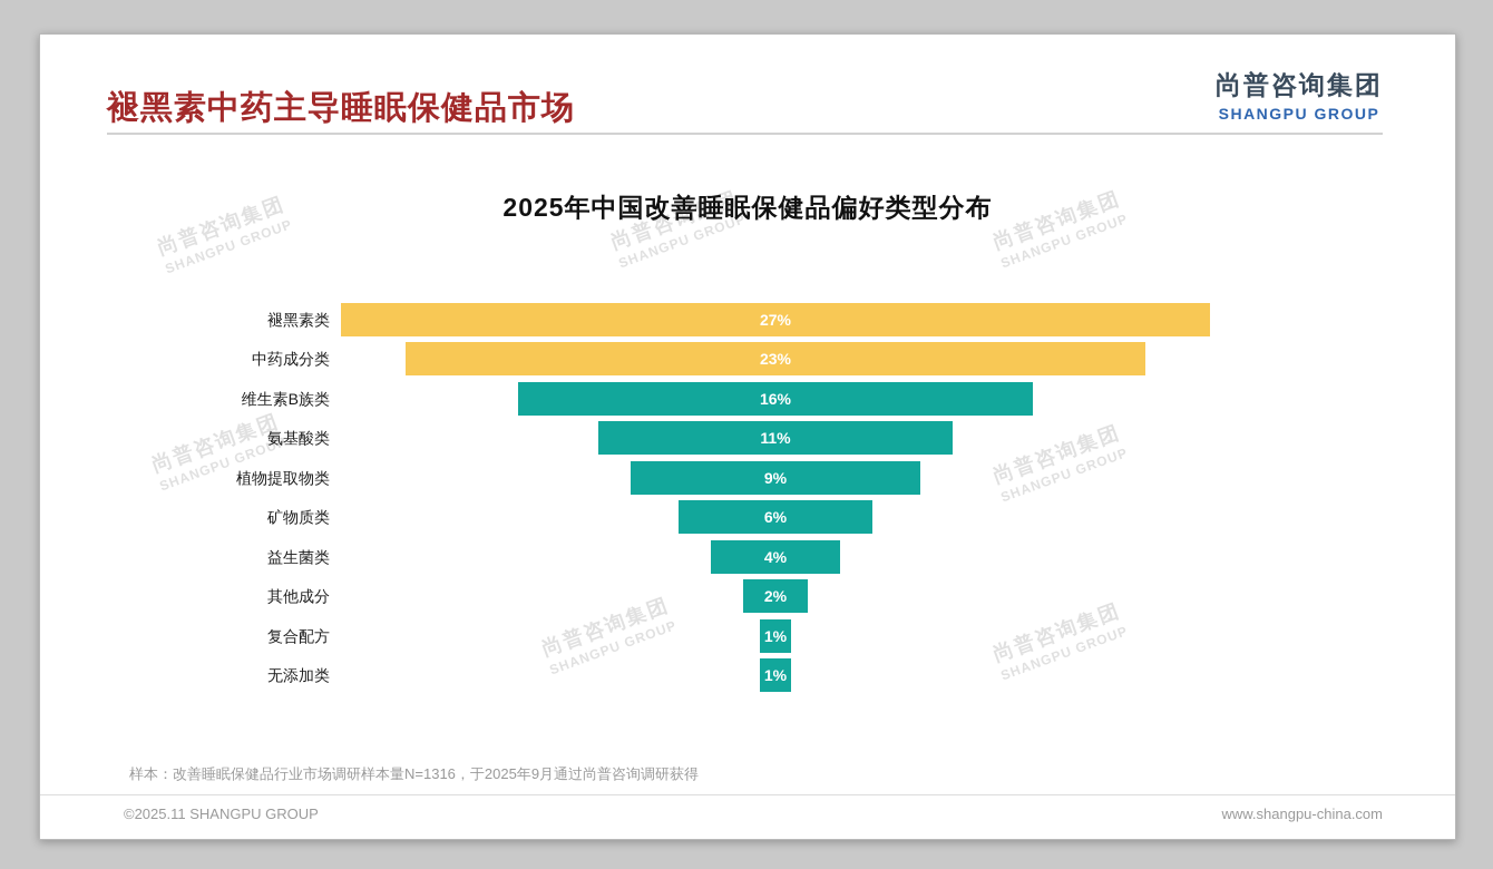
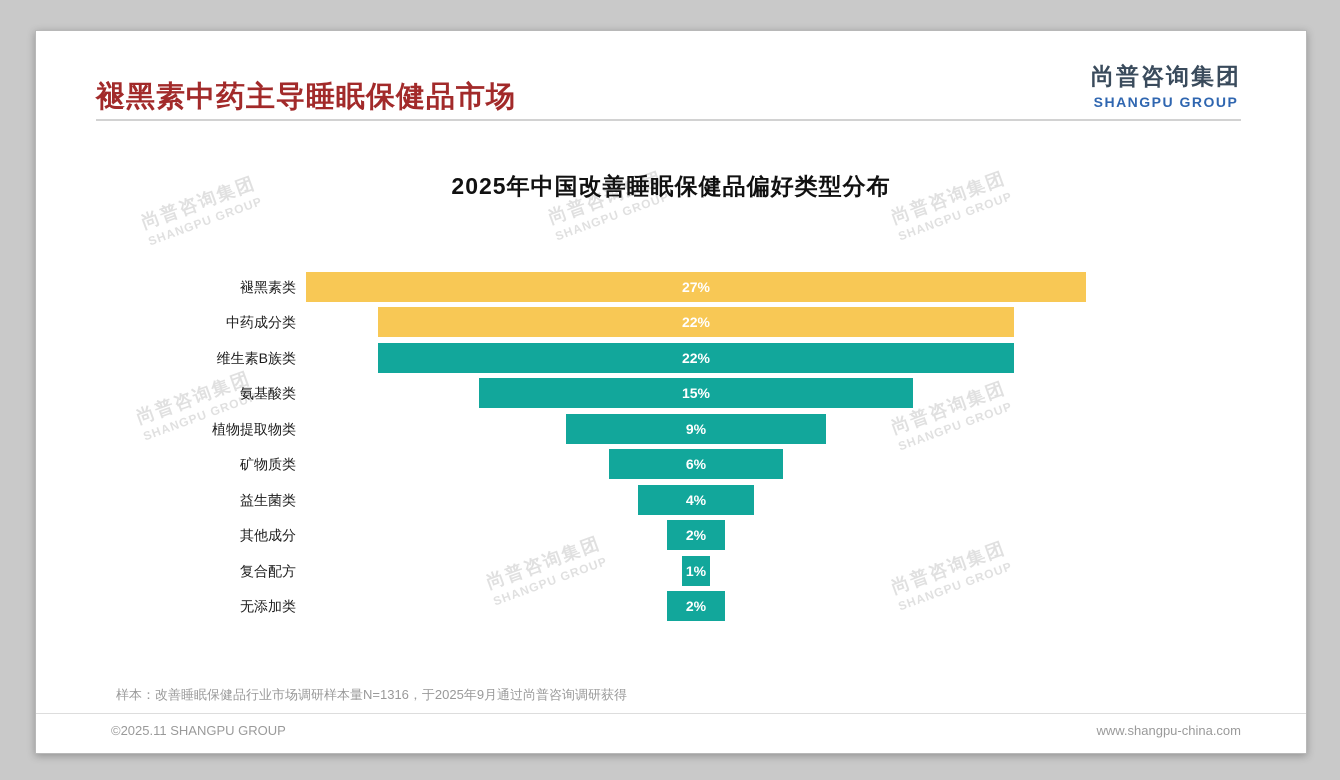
中药成分类: 23% -> 22%
维生素B族类: 16% -> 22%
氨基酸类: 11% -> 15%
无添加类: 1% -> 2%
